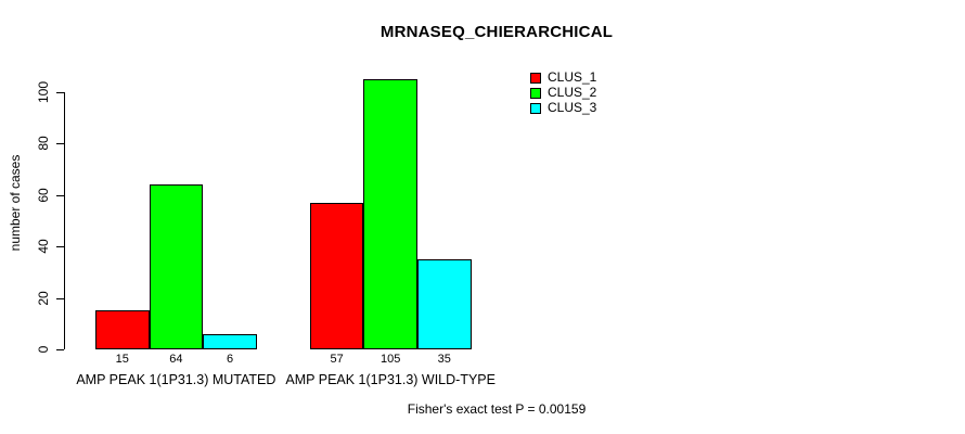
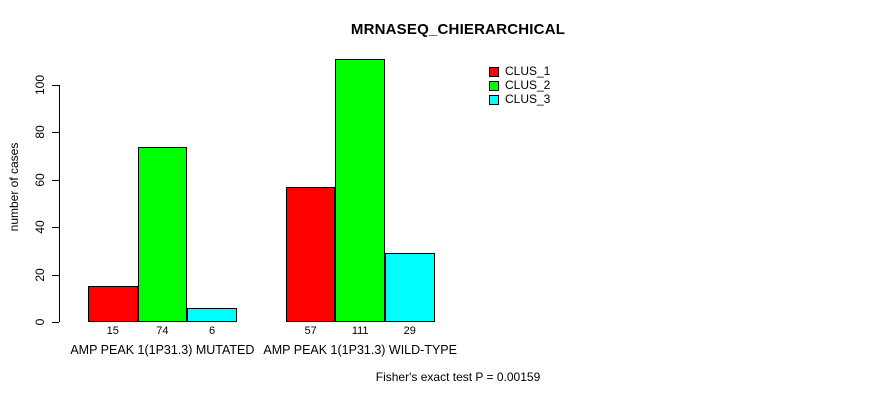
CLUS_2/AMP PEAK 1(1P31.3) MUTATED: 64 -> 74
CLUS_2/AMP PEAK 1(1P31.3) WILD-TYPE: 105 -> 111
CLUS_3/AMP PEAK 1(1P31.3) WILD-TYPE: 35 -> 29
